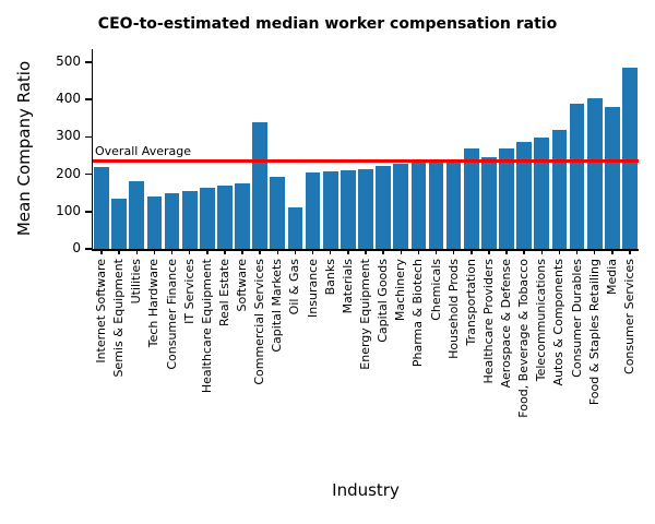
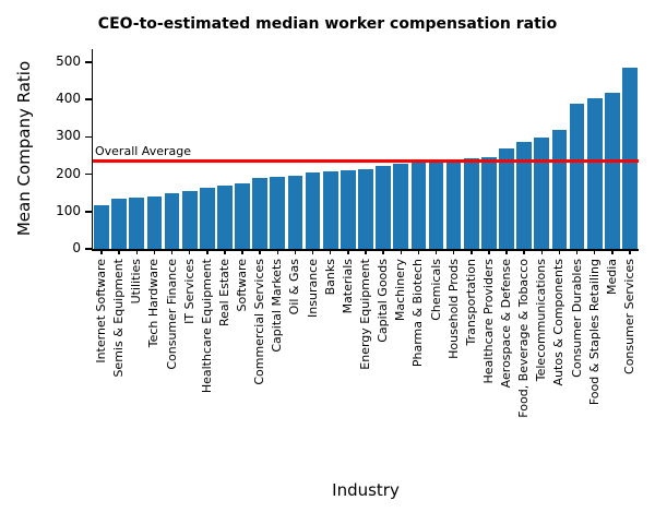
Internet Software: 220 -> 120
Utilities: 180 -> 140
Commercial Services: 340 -> 190
Oil & Gas: 110 -> 200
Transportation: 270 -> 240
Media: 380 -> 420
